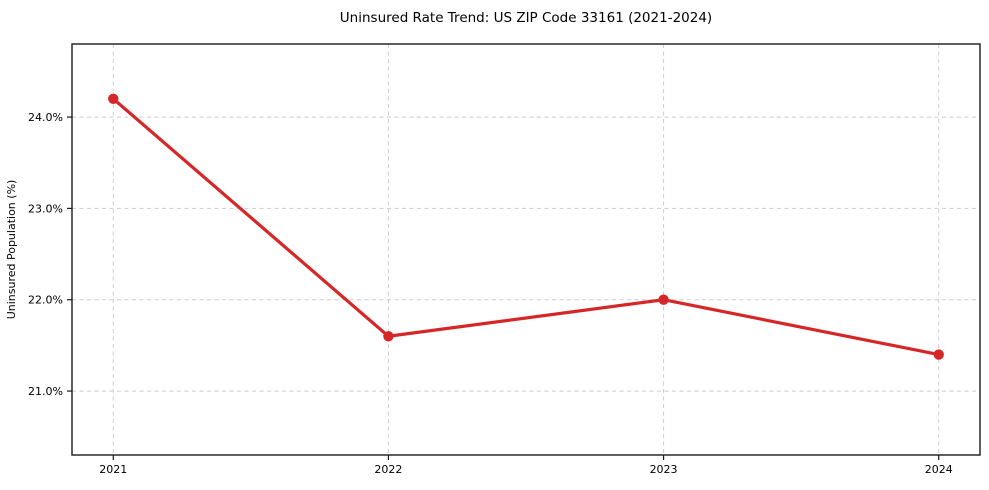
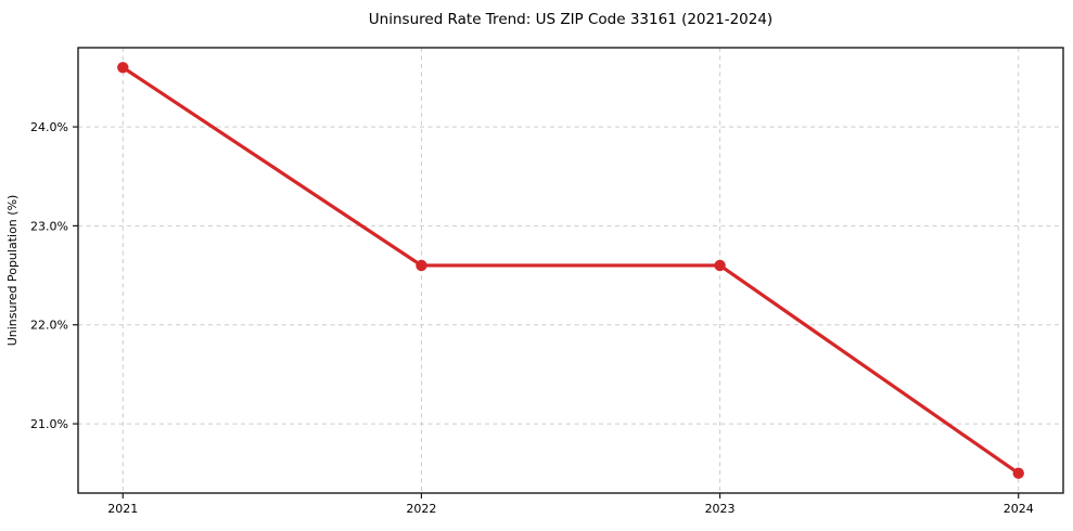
2021: 24.2% -> 24.6%
2022: 21.6% -> 22.6%
2023: 22.0% -> 22.6%
2024: 21.4% -> 20.5%
